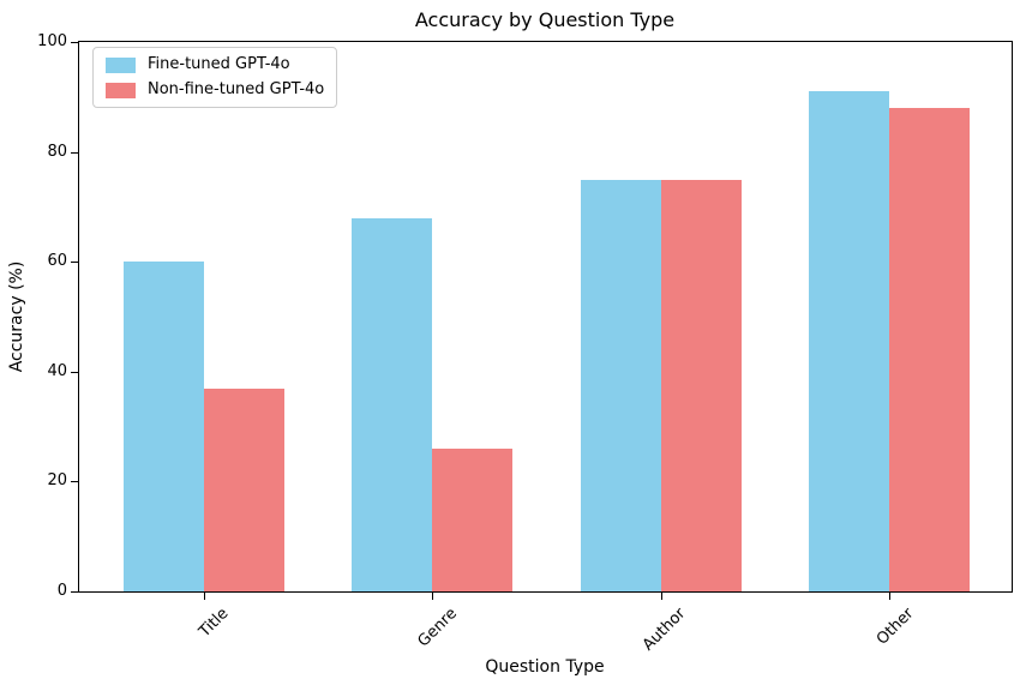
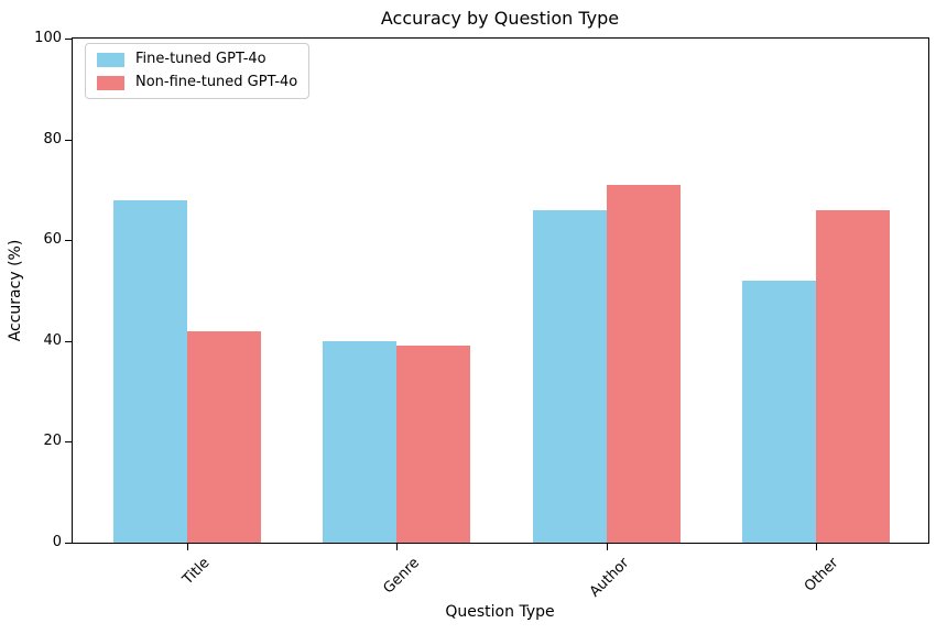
Fine-tuned GPT-4o/Title: 60 -> 68
Non-fine-tuned GPT-4o/Title: 37 -> 42
Fine-tuned GPT-4o/Genre: 68 -> 40
Non-fine-tuned GPT-4o/Genre: 26 -> 39
Fine-tuned GPT-4o/Author: 75 -> 66
Non-fine-tuned GPT-4o/Author: 75 -> 71
Fine-tuned GPT-4o/Other: 91 -> 52
Non-fine-tuned GPT-4o/Other: 88 -> 66
